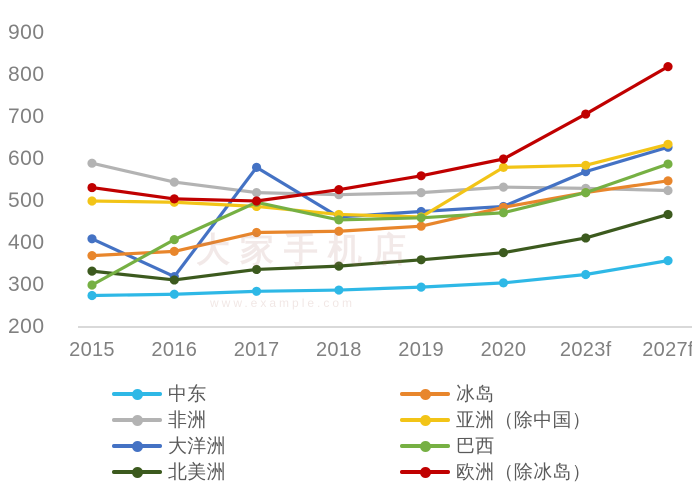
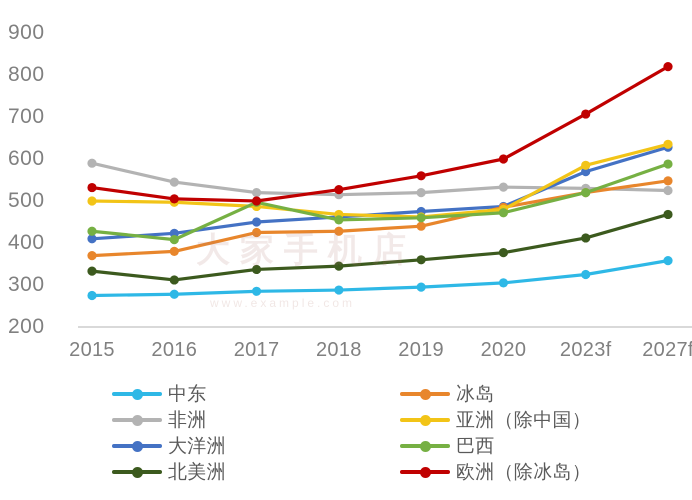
巴西/2015: 300 -> 430
大洋洲/2016: 320 -> 420
大洋洲/2017: 580 -> 450
亚洲（除中国）/2020: 580 -> 480
